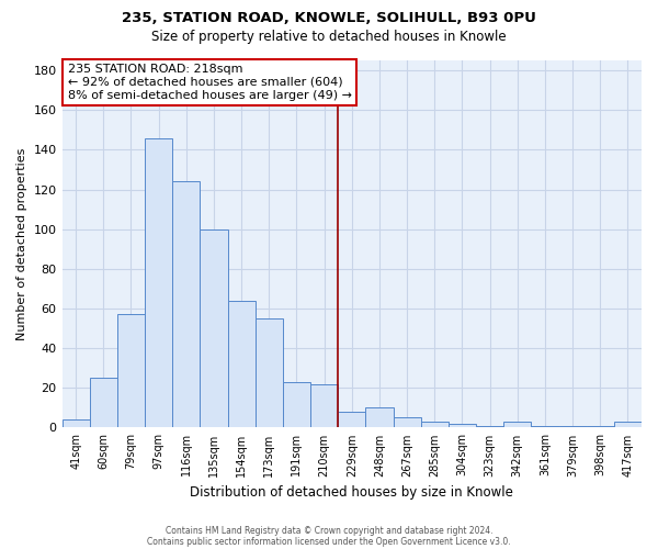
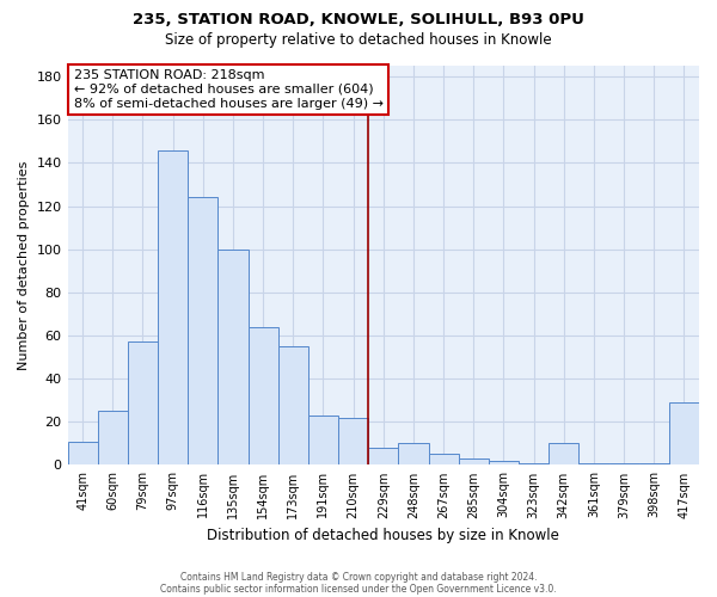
41sqm: 4 -> 11
342sqm: 3 -> 10
417sqm: 3 -> 29
